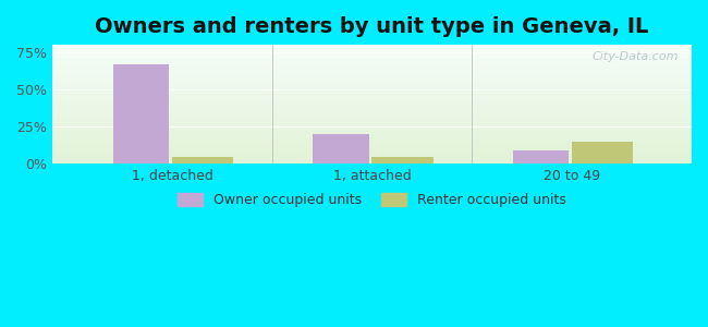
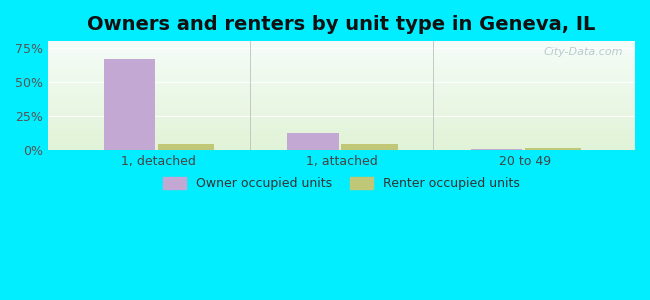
Owner occupied units/1, attached: 20% -> 13%
Owner occupied units/20 to 49: 9% -> 1%
Renter occupied units/20 to 49: 15% -> 2%
